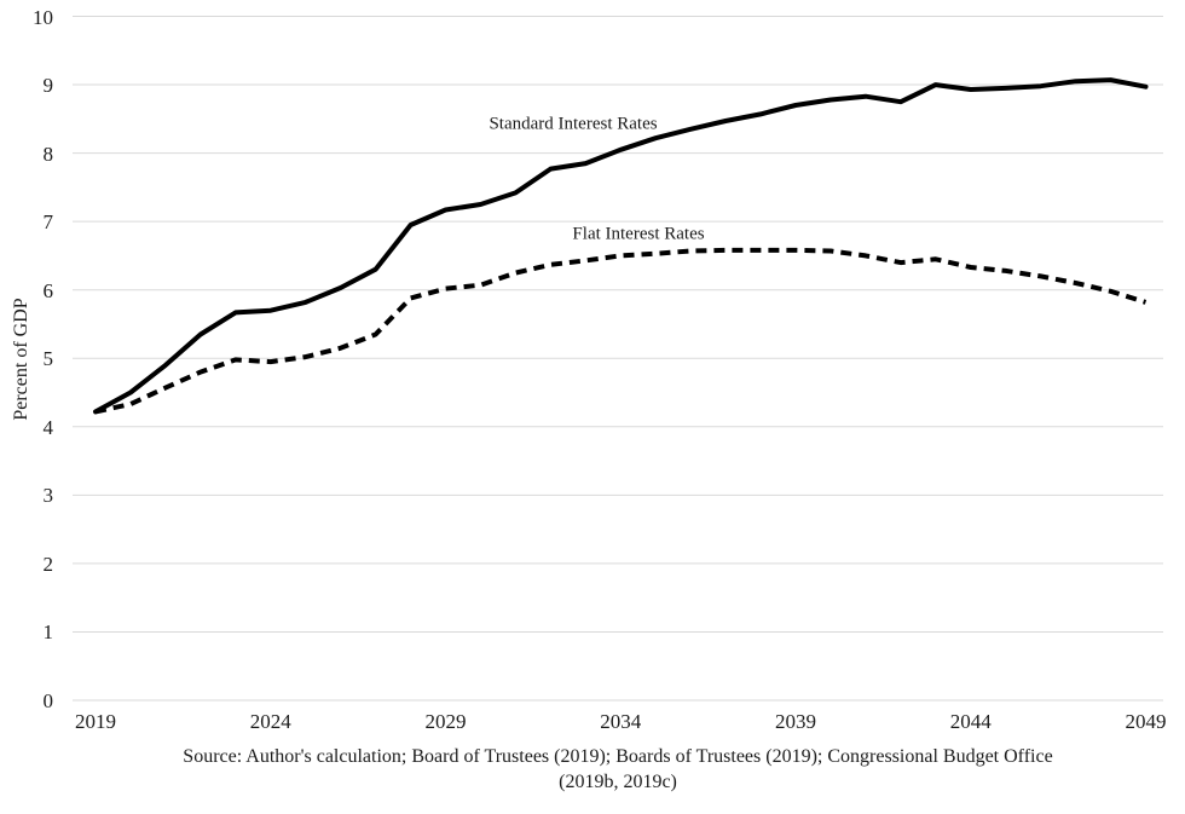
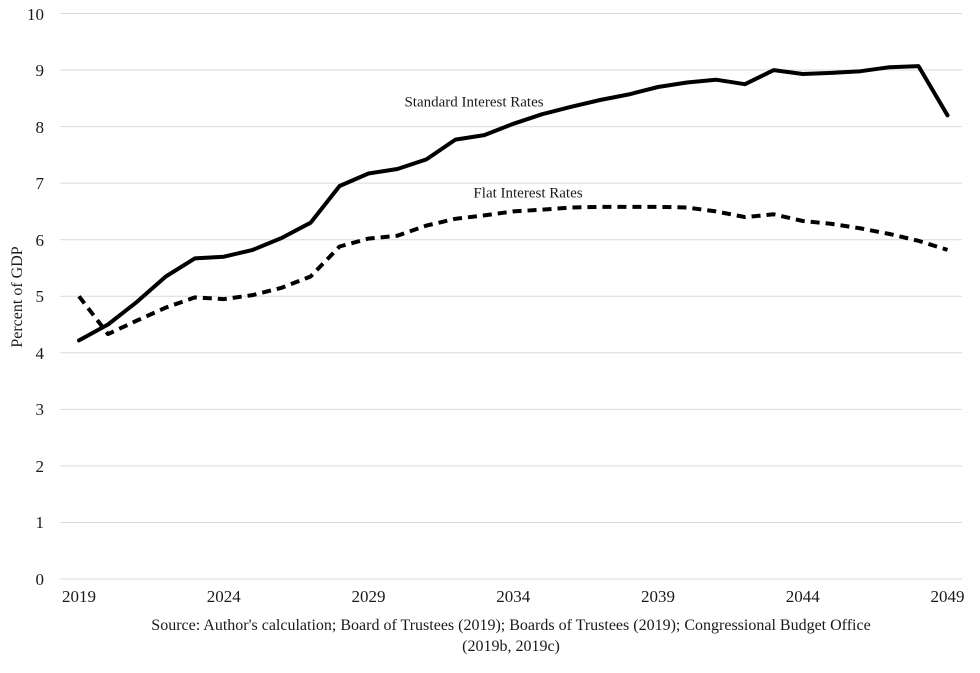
Flat Interest Rates/2019: 4.2 -> 5.0
Standard Interest Rates/2049: 9.0 -> 8.2
